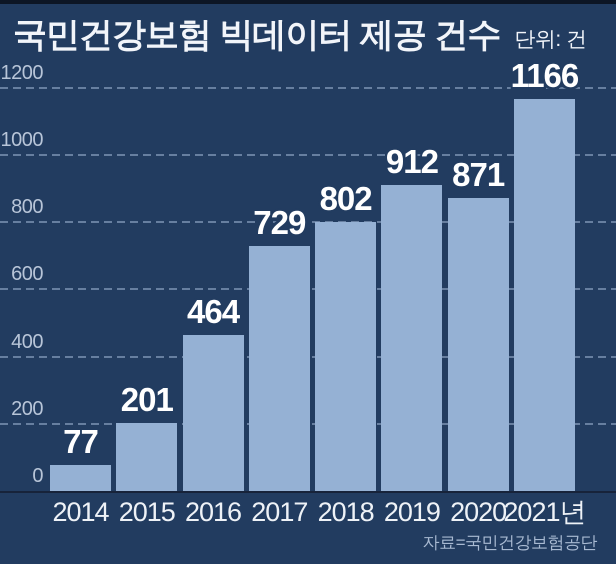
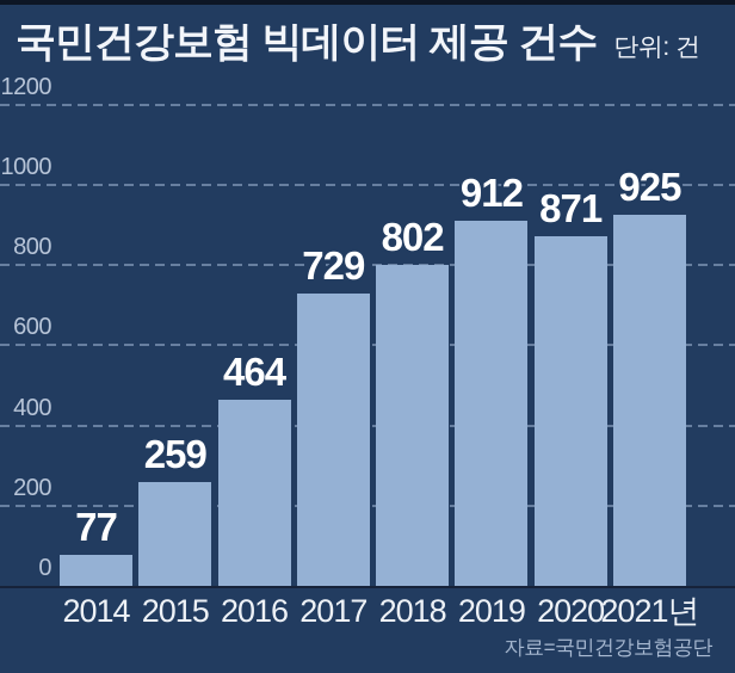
2015: 201 -> 259
2021년: 1166 -> 925
